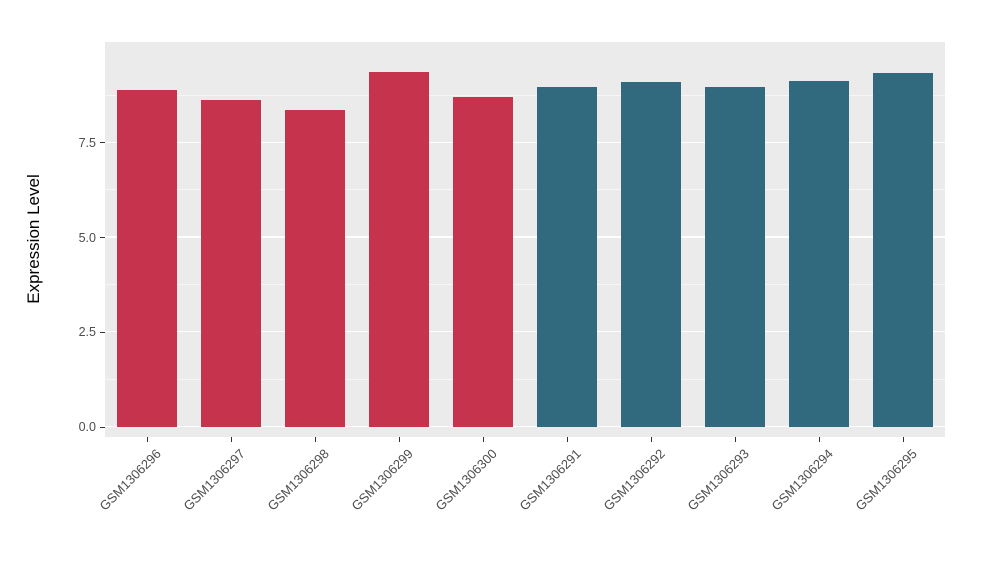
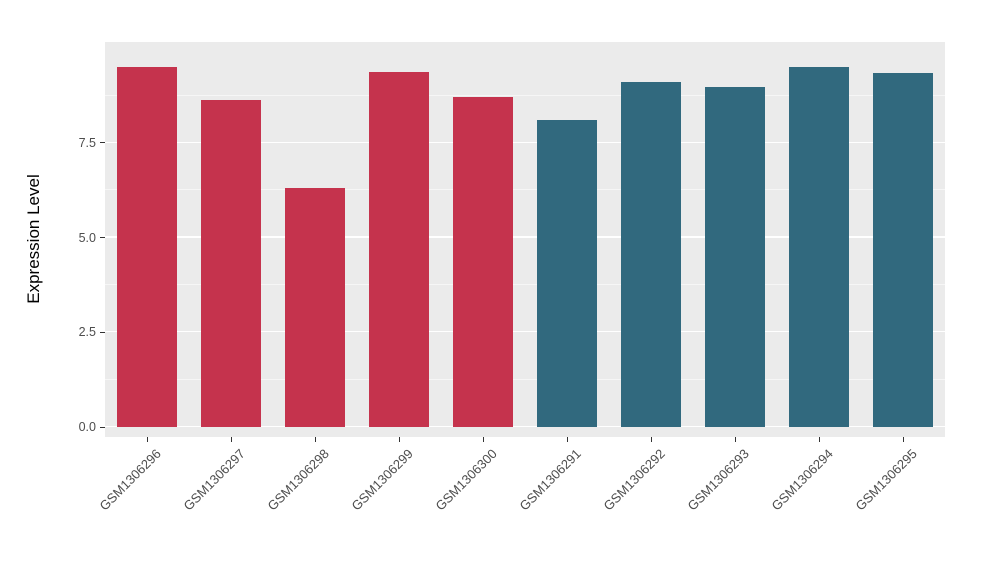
GSM1306296: 8.9 -> 9.5
GSM1306298: 8.4 -> 6.3
GSM1306291: 9.0 -> 8.1
GSM1306294: 9.1 -> 9.5
